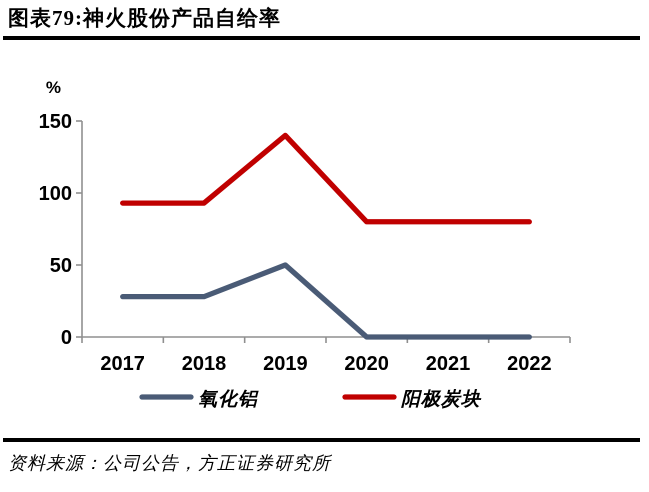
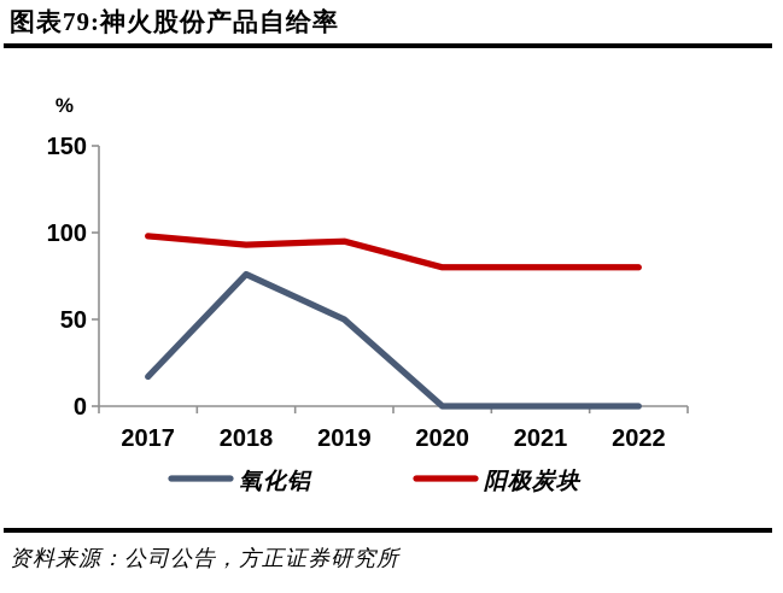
氧化铝/2017: 28 -> 17
阳极炭块/2017: 93 -> 98
氧化铝/2018: 28 -> 76
阳极炭块/2019: 140 -> 95
